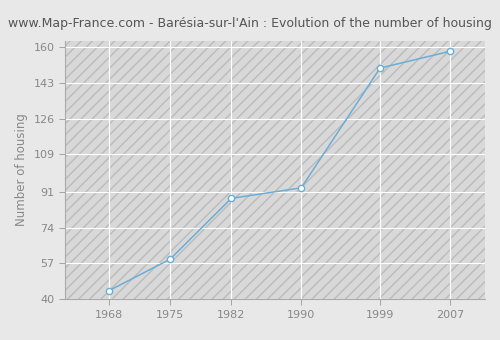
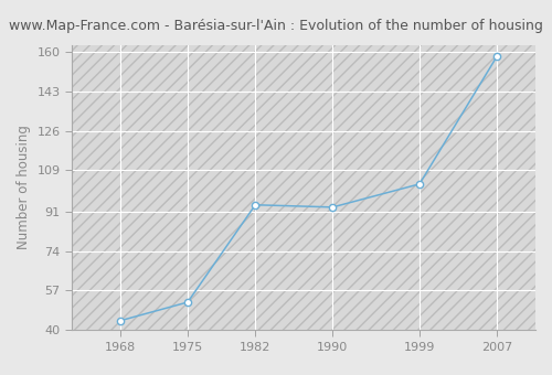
1975: 59 -> 52
1982: 88 -> 94
1999: 150 -> 103
